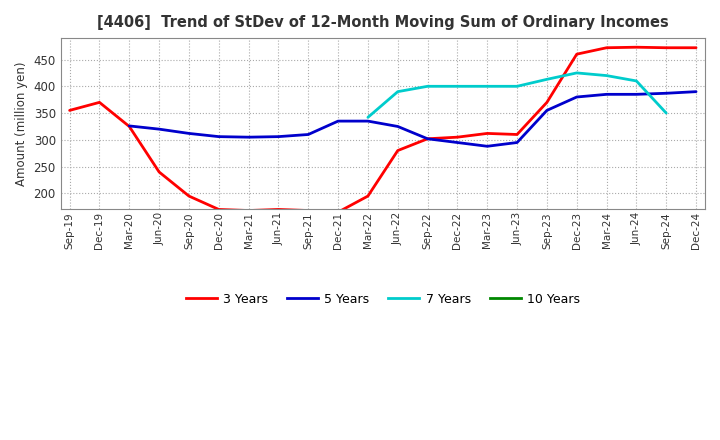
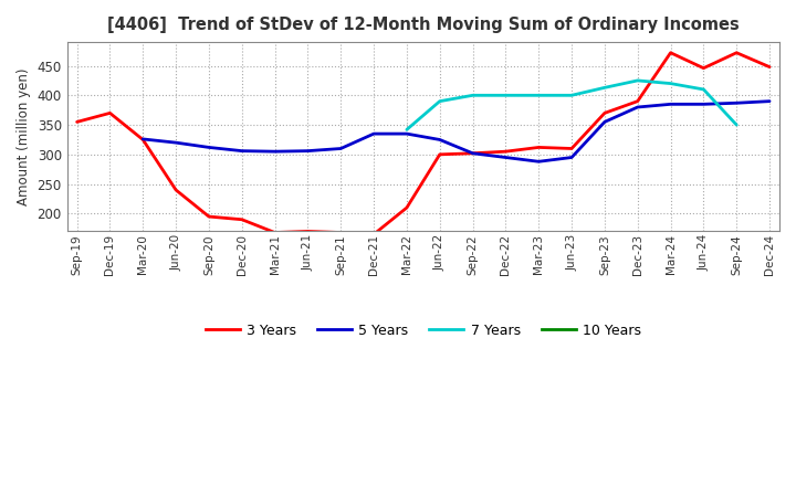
3 Years/Dec-20: 170 -> 190
3 Years/Mar-22: 195 -> 210
3 Years/Jun-22: 280 -> 300
3 Years/Dec-23: 460 -> 390
3 Years/Jun-24: 473 -> 446
3 Years/Dec-24: 472 -> 448
